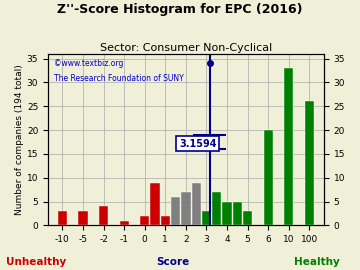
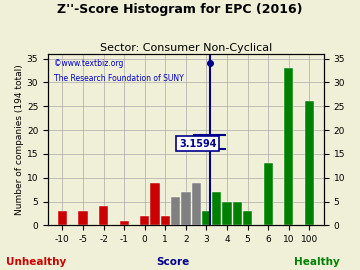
6: 20 -> 13
